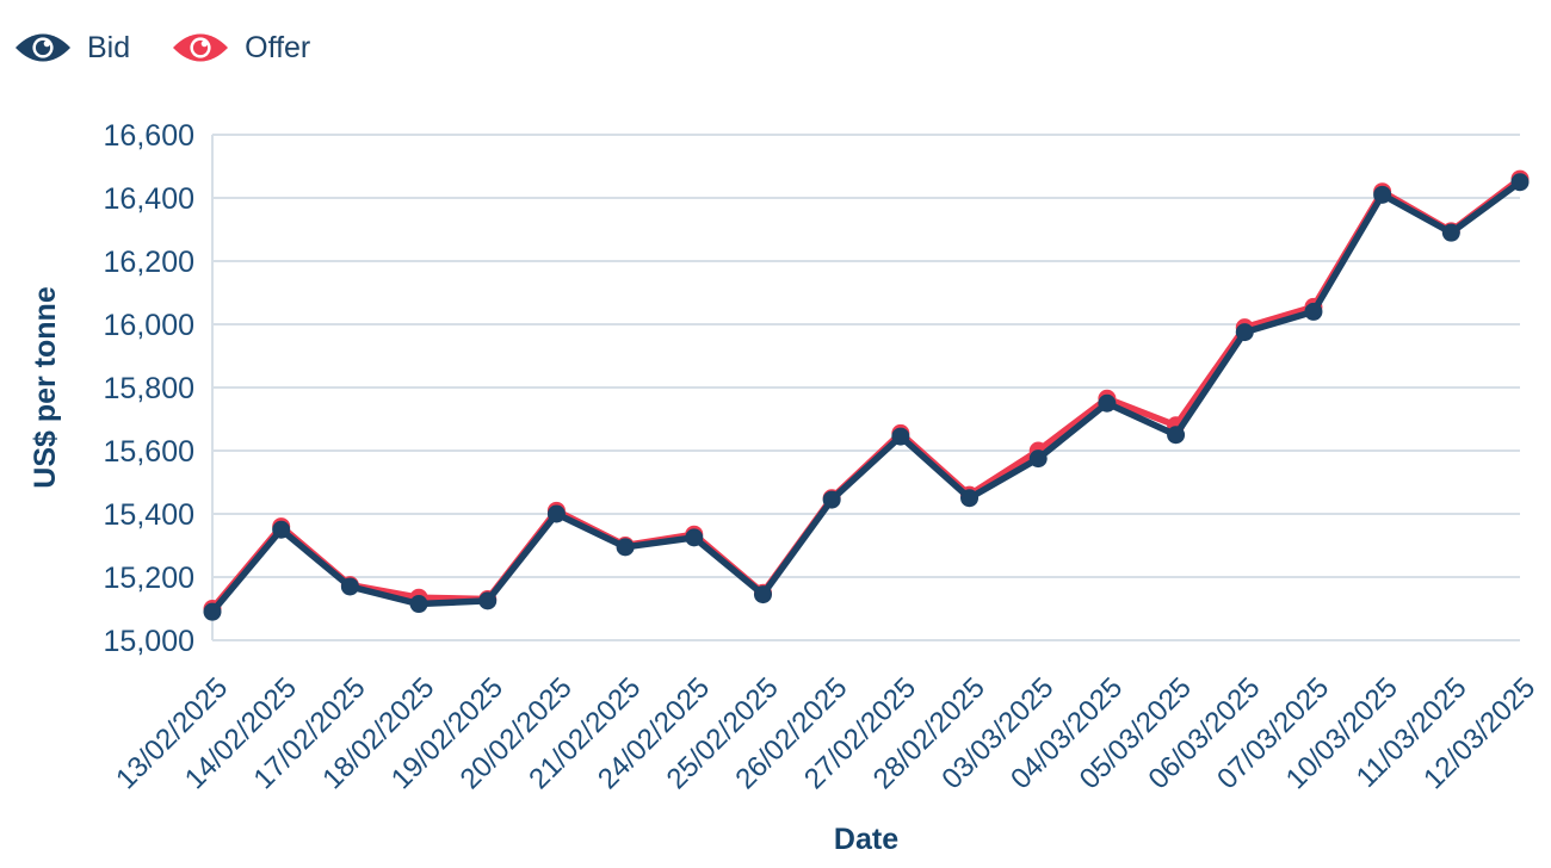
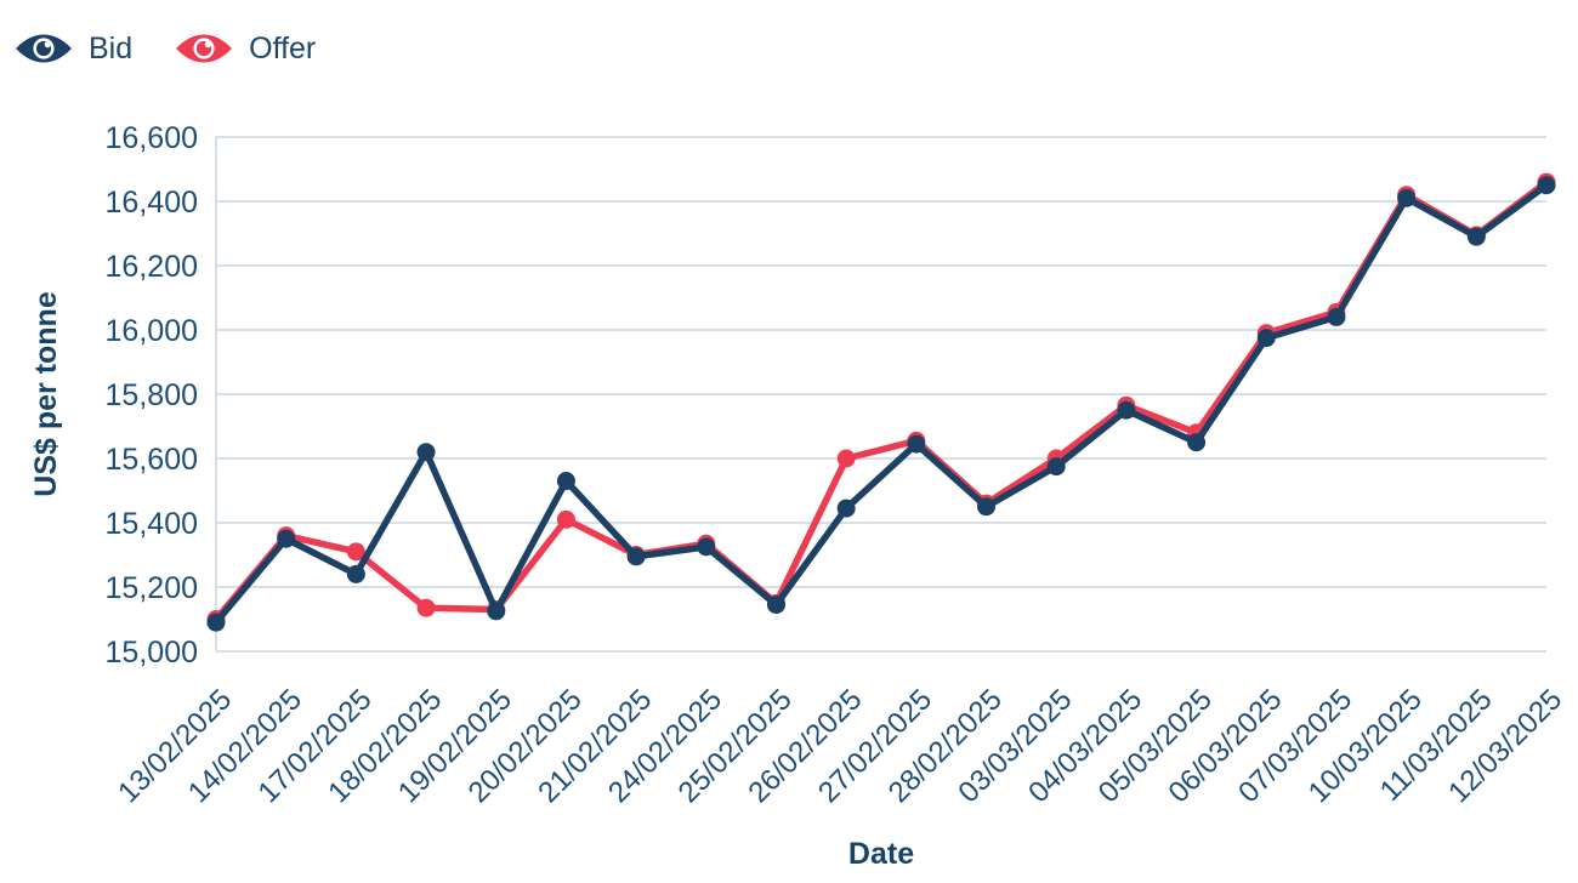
Bid/17/02/2025: 15170 -> 15240
Offer/17/02/2025: 15180 -> 15310
Bid/18/02/2025: 15120 -> 15620
Bid/20/02/2025: 15400 -> 15530
Offer/26/02/2025: 15450 -> 15600
